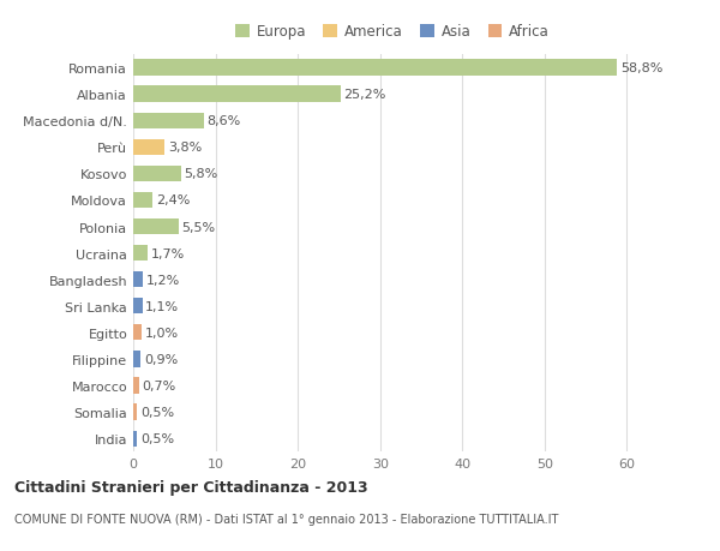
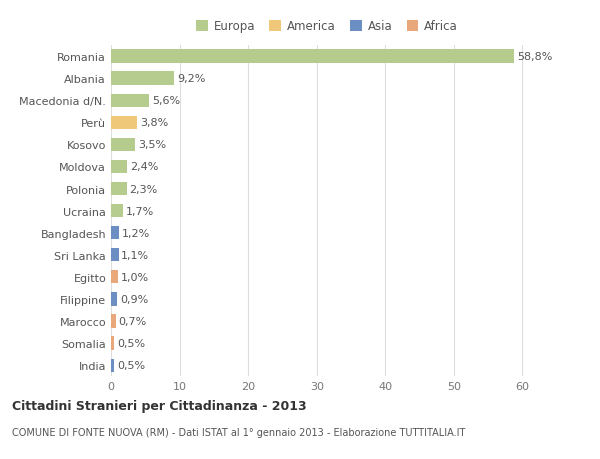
Albania: 25,2% -> 9,2%
Macedonia d/N.: 8,6% -> 5,6%
Kosovo: 5,8% -> 3,5%
Polonia: 5,5% -> 2,3%
